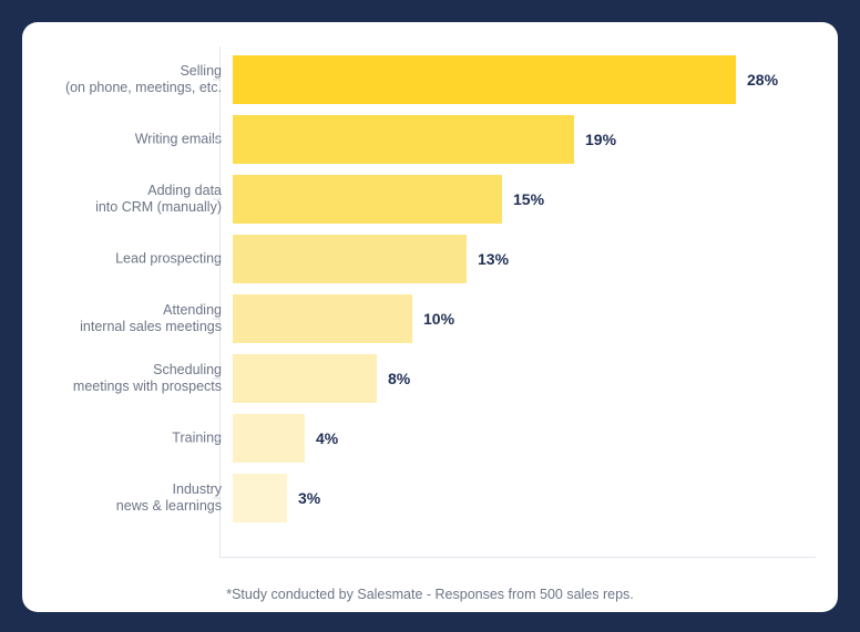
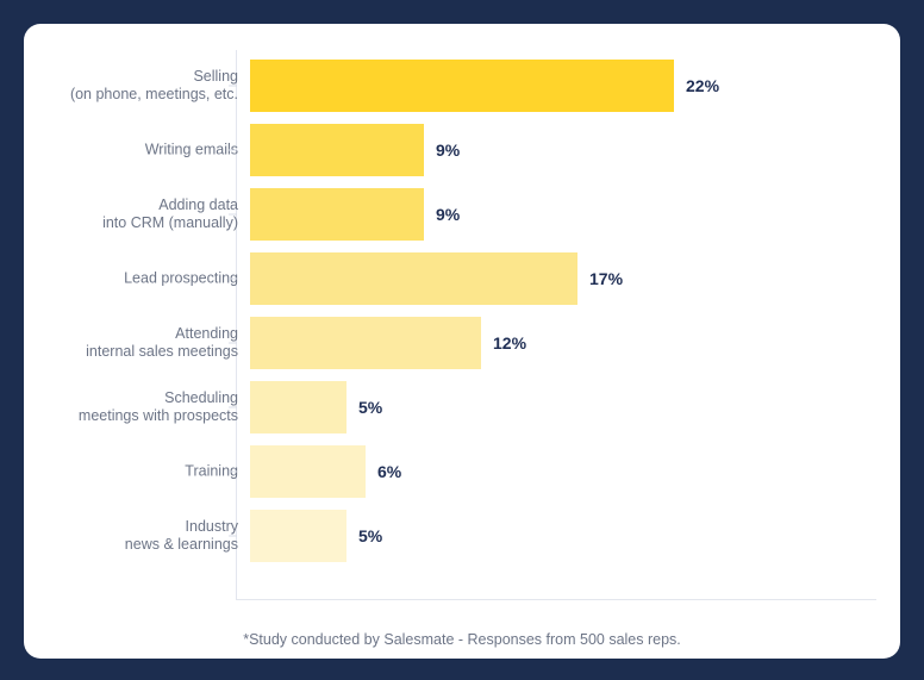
Selling (on phone, meetings, etc.: 28% -> 22%
Writing emails: 19% -> 9%
Adding data into CRM (manually): 15% -> 9%
Lead prospecting: 13% -> 17%
Attending internal sales meetings: 10% -> 12%
Scheduling meetings with prospects: 8% -> 5%
Training: 4% -> 6%
Industry news & learnings: 3% -> 5%
